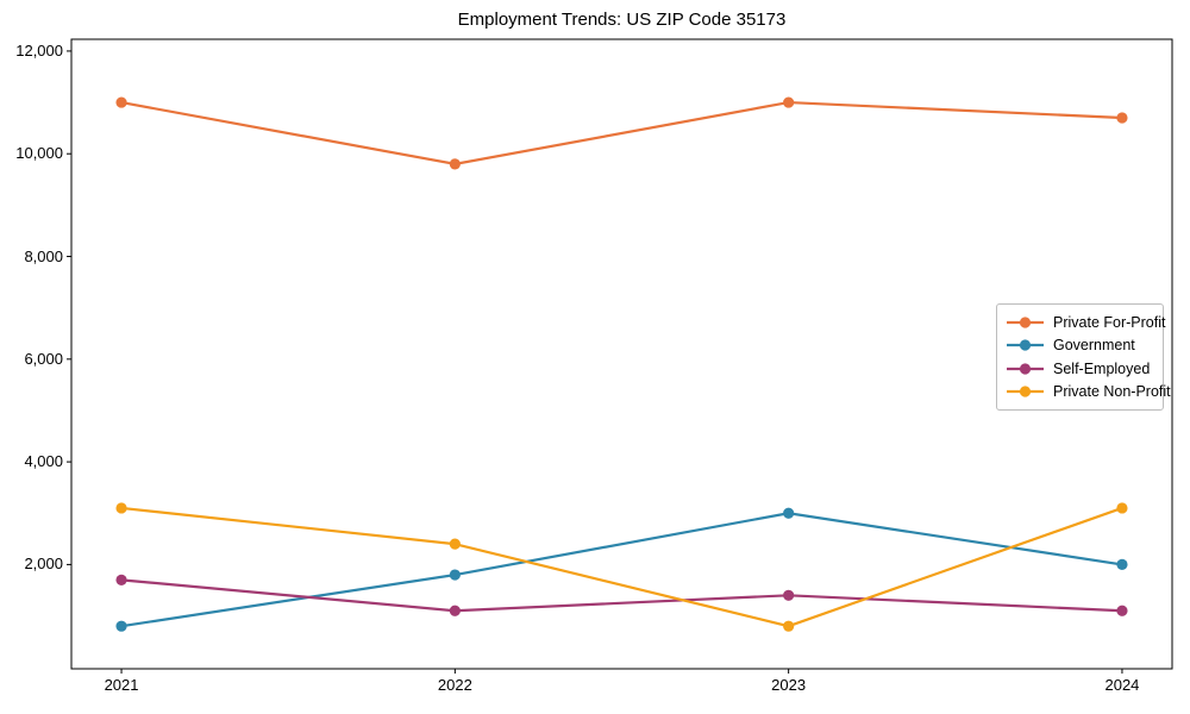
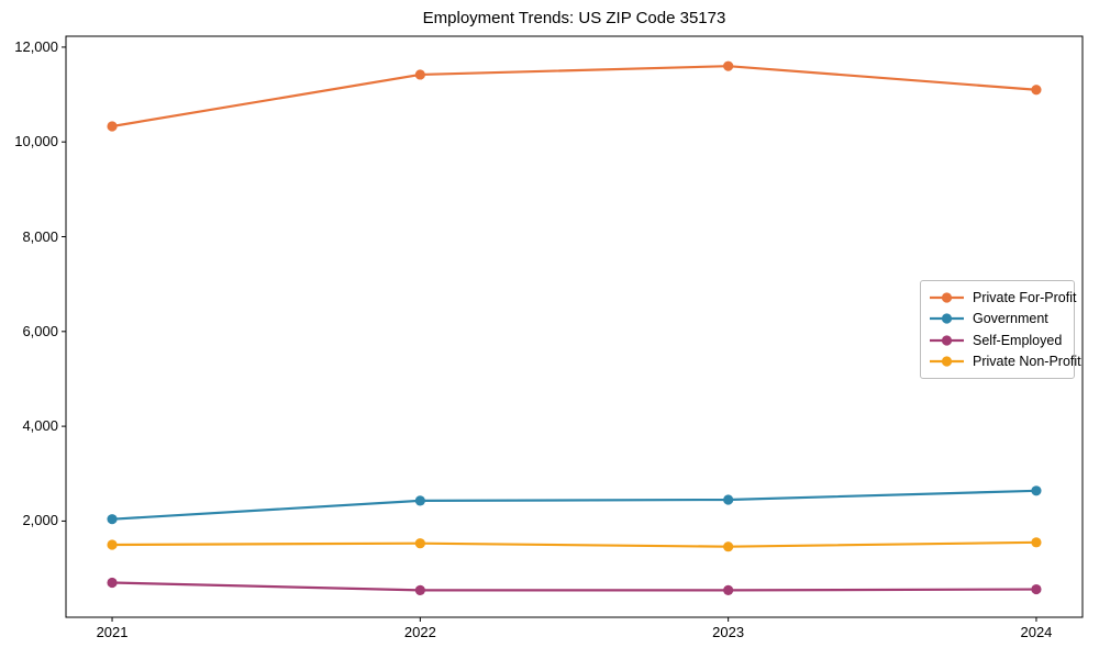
Private For-Profit/2021: 11000 -> 10300
Government/2021: 800 -> 2000
Self-Employed/2021: 1700 -> 700
Private Non-Profit/2021: 3100 -> 1500
Private For-Profit/2022: 9800 -> 11400
Government/2022: 1800 -> 2400
Self-Employed/2022: 1100 -> 500
Private Non-Profit/2022: 2400 -> 1500
Private For-Profit/2023: 11000 -> 11600
Government/2023: 3000 -> 2400
Self-Employed/2023: 1400 -> 500
Private Non-Profit/2023: 800 -> 1500
Private For-Profit/2024: 10700 -> 11100
Government/2024: 2000 -> 2600
Self-Employed/2024: 1100 -> 600
Private Non-Profit/2024: 3100 -> 1600
